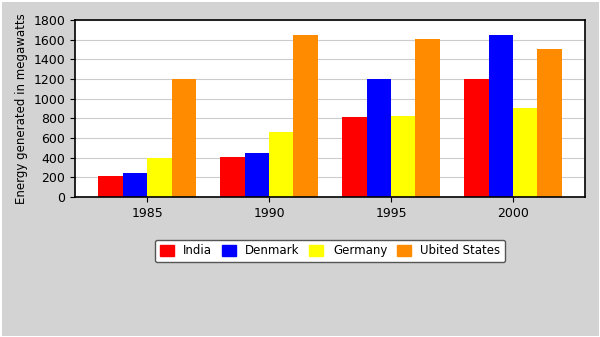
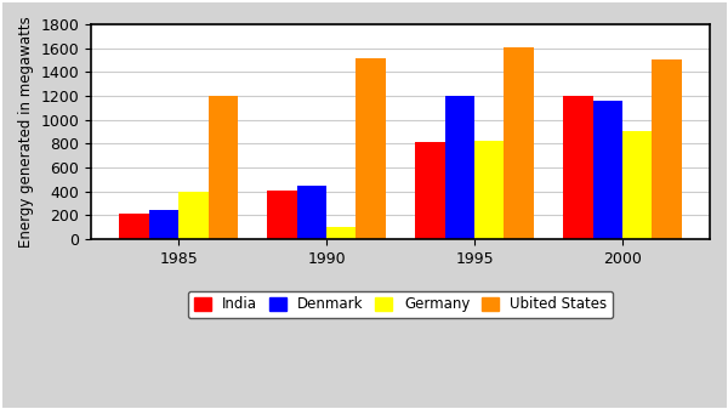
Germany/1990: 660 -> 100
Ubited States/1990: 1650 -> 1520
Denmark/2000: 1650 -> 1160
